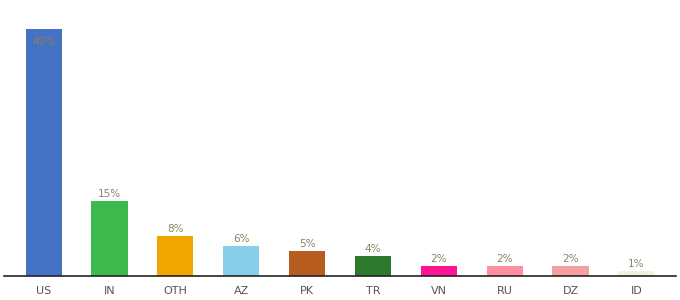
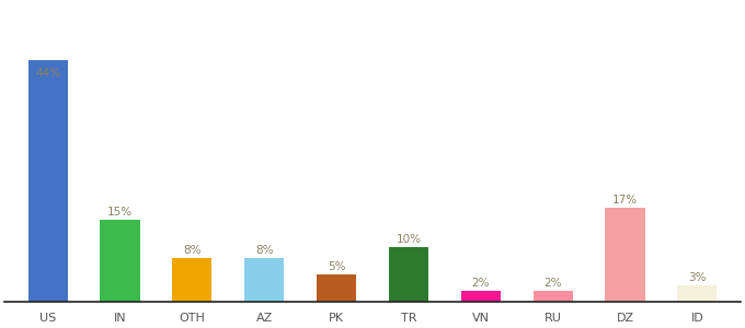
US: 49% -> 44%
AZ: 6% -> 8%
TR: 4% -> 10%
DZ: 2% -> 17%
ID: 1% -> 3%
